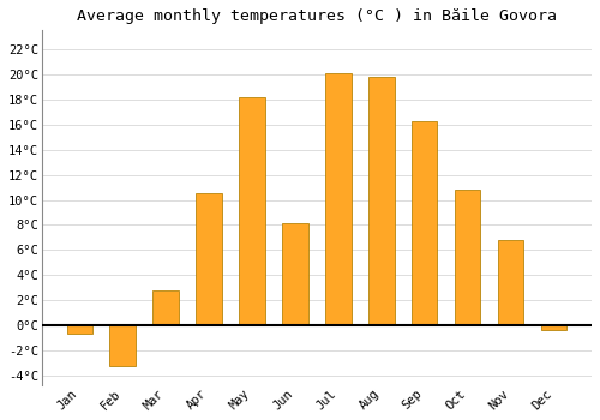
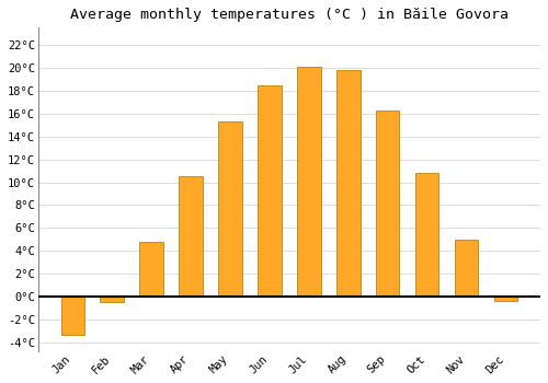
Jan: -0.7°C -> -3.3°C
Feb: -3.2°C -> -0.5°C
Mar: 2.8°C -> 4.8°C
May: 18.2°C -> 15.3°C
Jun: 8.1°C -> 18.5°C
Nov: 6.8°C -> 5.0°C
